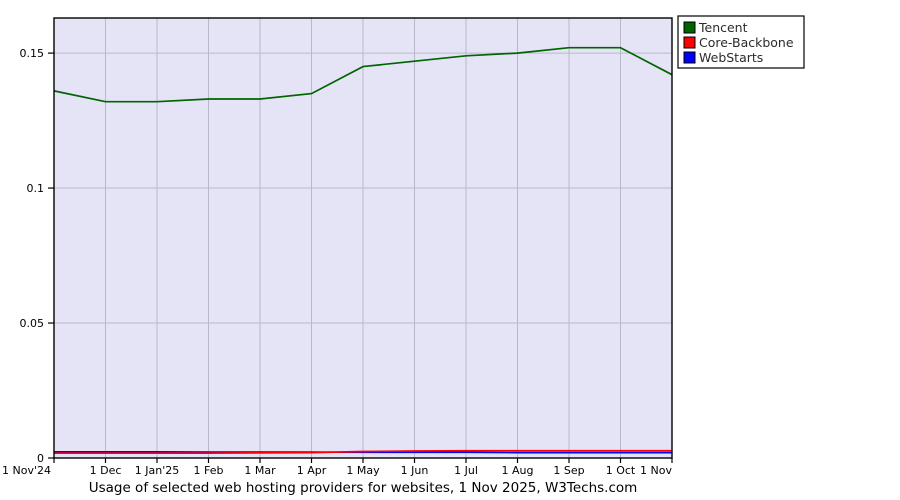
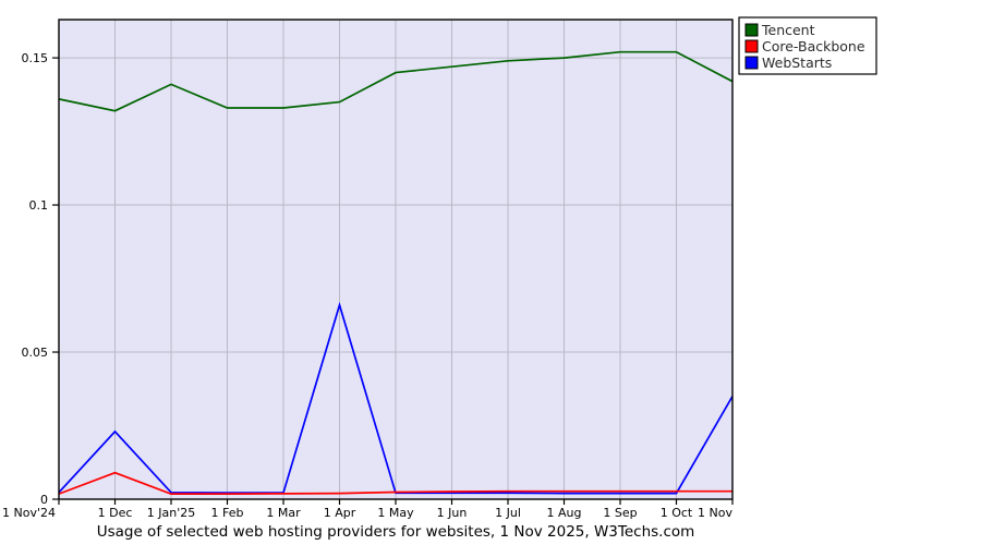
Core-Backbone/1 Dec: 0.002 -> 0.009
WebStarts/1 Dec: 0.002 -> 0.023
Tencent/1 Jan'25: 0.132 -> 0.141
WebStarts/1 Apr: 0.002 -> 0.066
WebStarts/1 Nov: 0.002 -> 0.035
